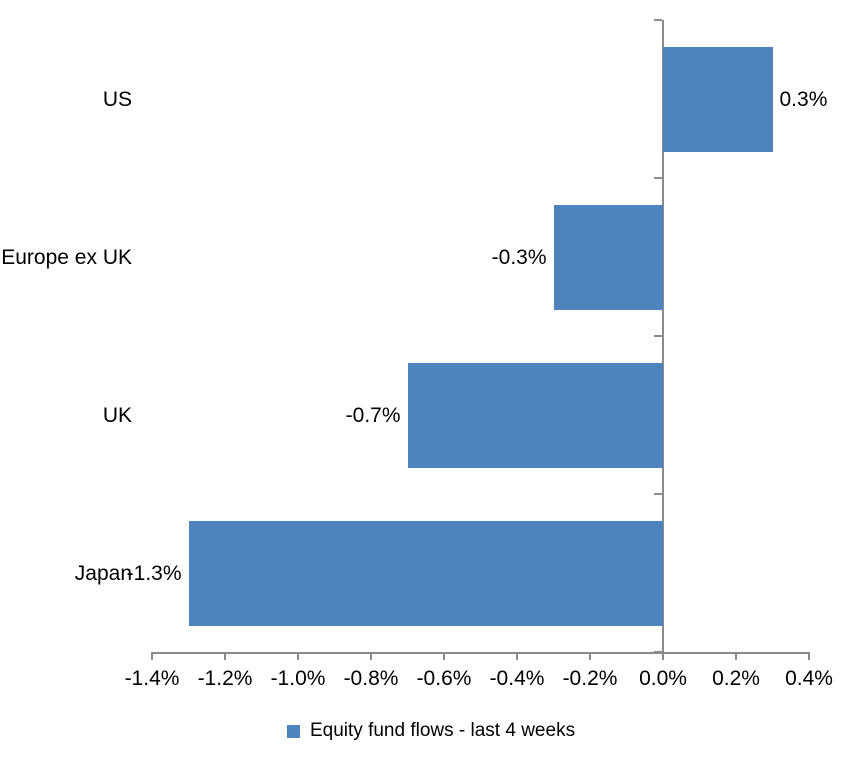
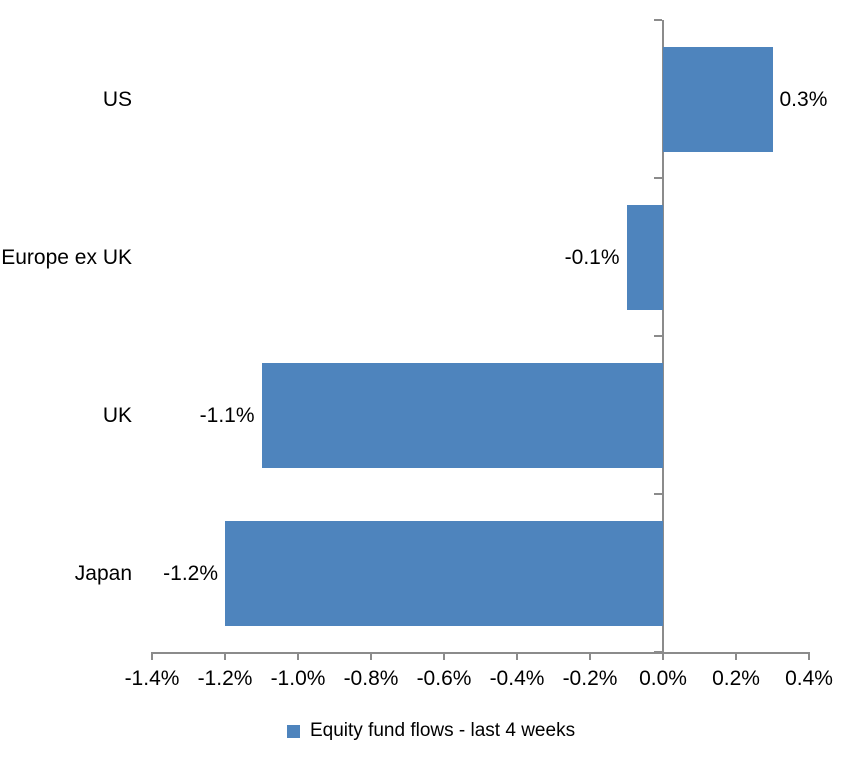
Europe ex UK: -0.3% -> -0.1%
UK: -0.7% -> -1.1%
Japan: -1.3% -> -1.2%
